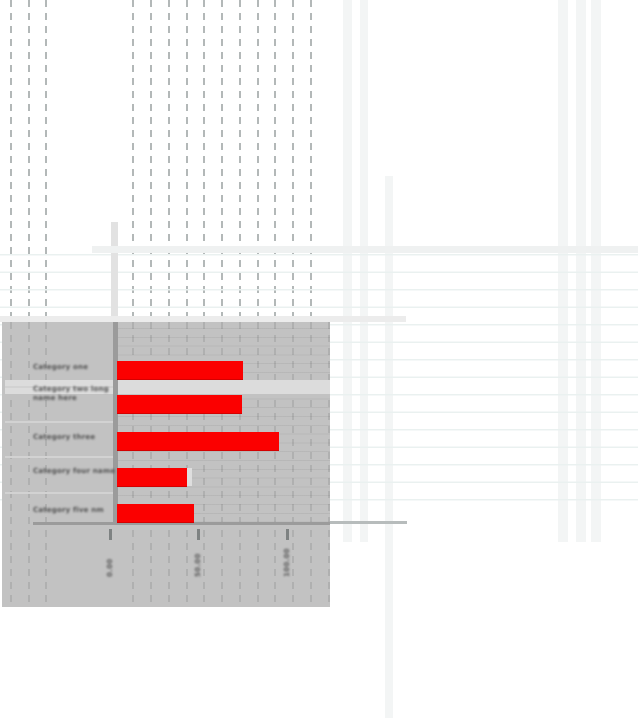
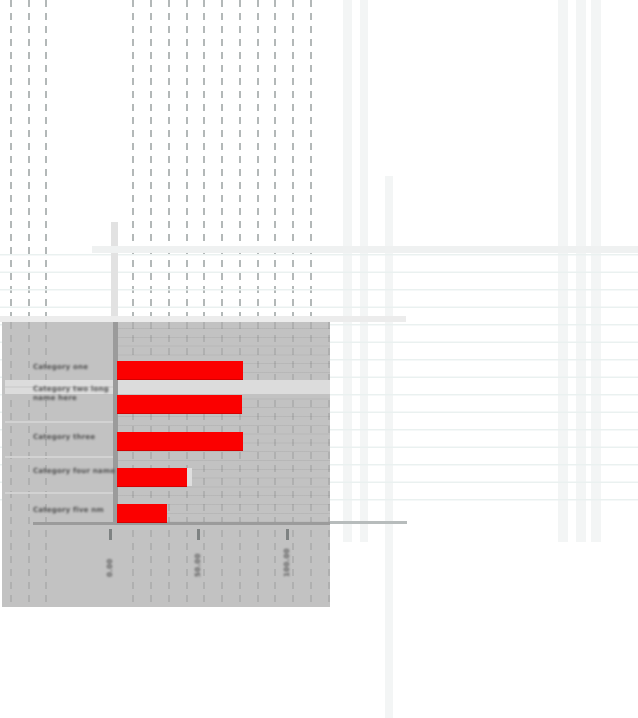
Category three: 94 -> 74
Category five nm: 46 -> 31
